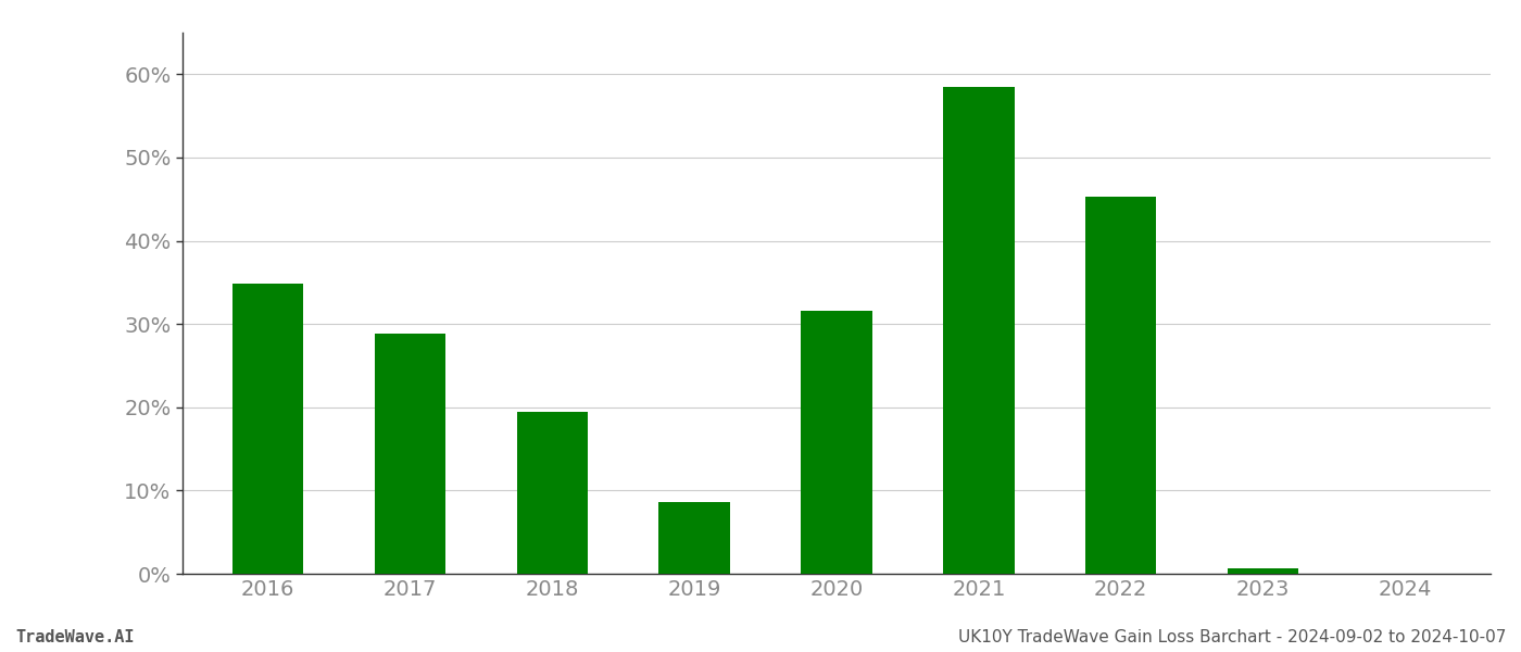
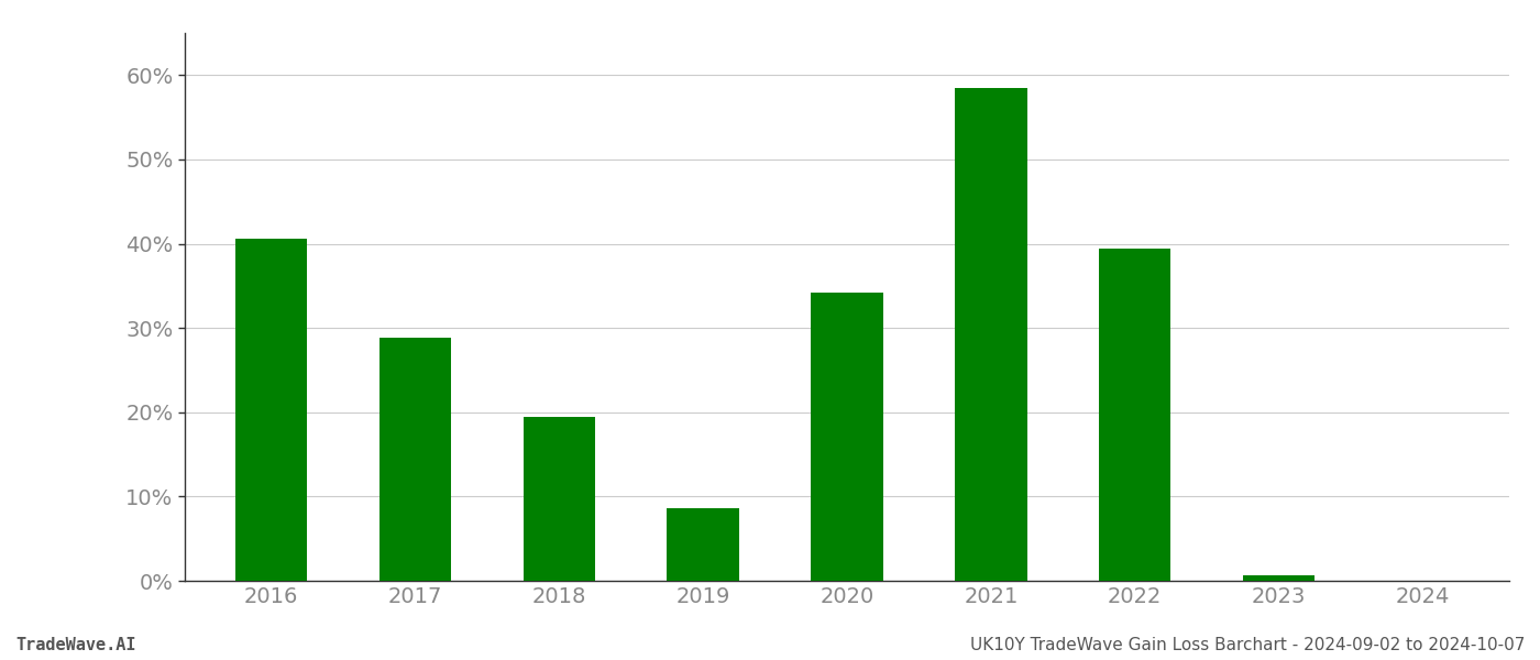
2016: 34.8% -> 40.6%
2020: 31.6% -> 34.2%
2022: 45.3% -> 39.4%
